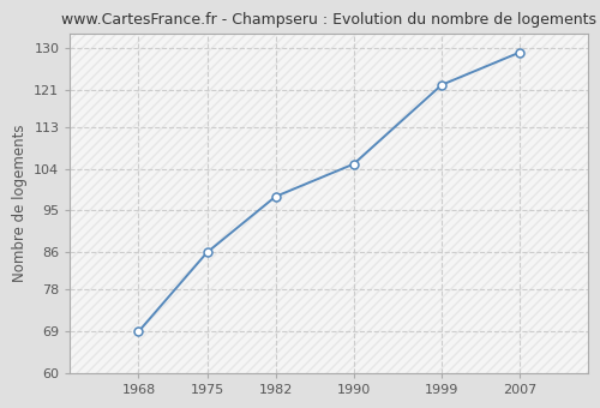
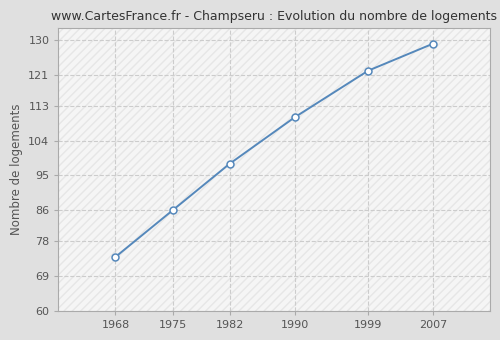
1968: 69 -> 74
1990: 105 -> 110
